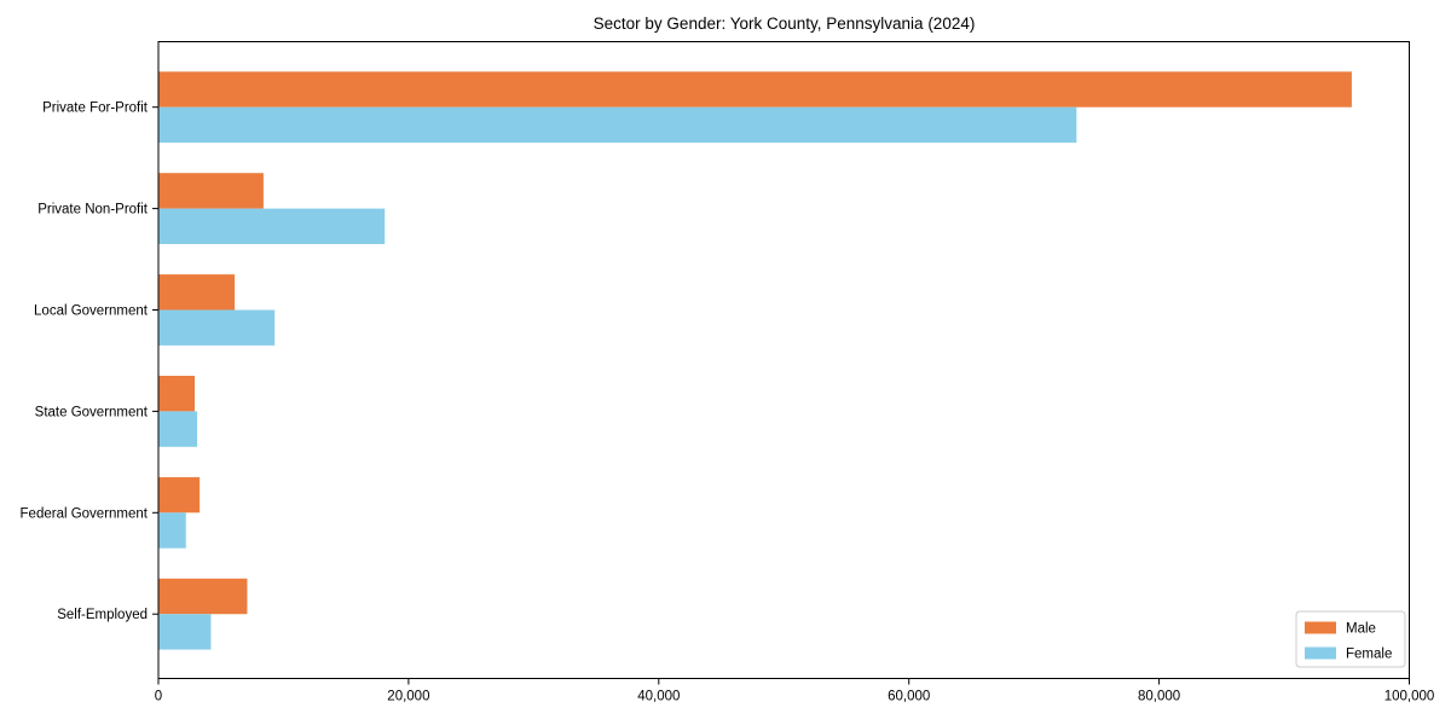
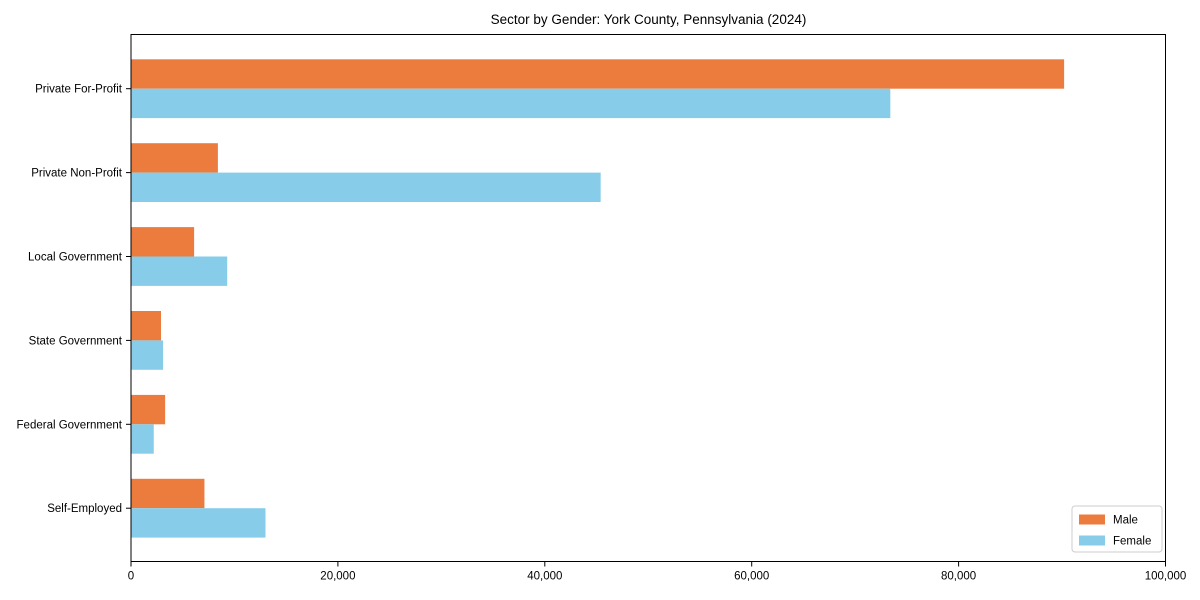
Male/Private For-Profit: 95400 -> 90200
Female/Private Non-Profit: 18100 -> 45400
Female/Self-Employed: 4200 -> 13000
